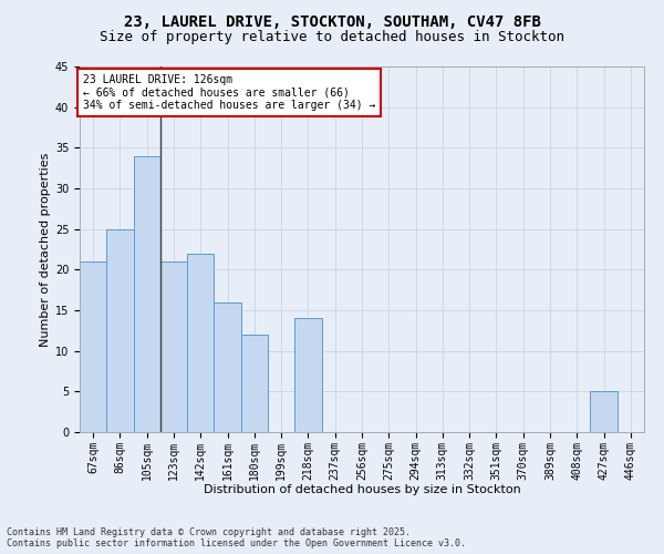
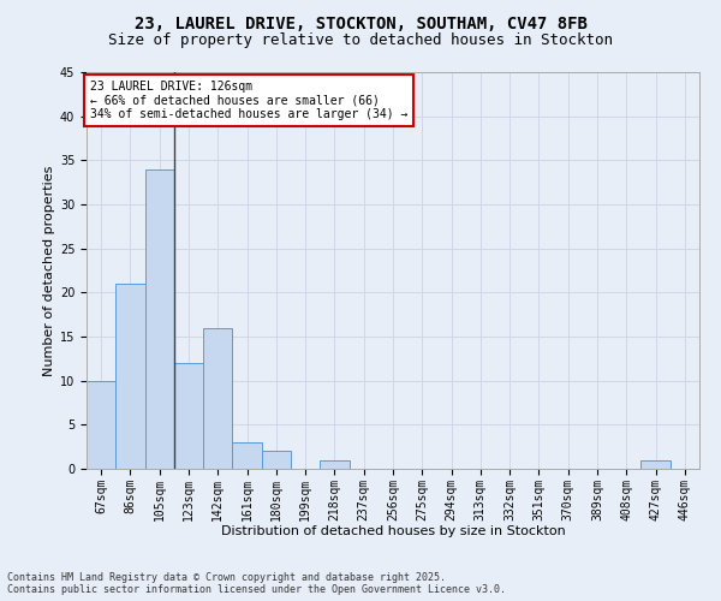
67sqm: 21 -> 10
86sqm: 25 -> 21
123sqm: 21 -> 12
142sqm: 22 -> 16
161sqm: 16 -> 3
180sqm: 12 -> 2
218sqm: 14 -> 1
427sqm: 5 -> 1
